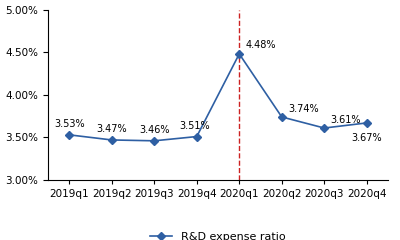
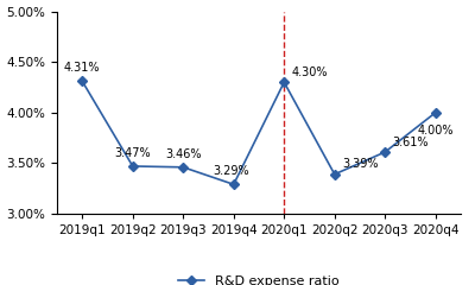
2019q1: 3.53% -> 4.31%
2019q4: 3.51% -> 3.29%
2020q1: 4.48% -> 4.30%
2020q2: 3.74% -> 3.39%
2020q4: 3.67% -> 4.00%
